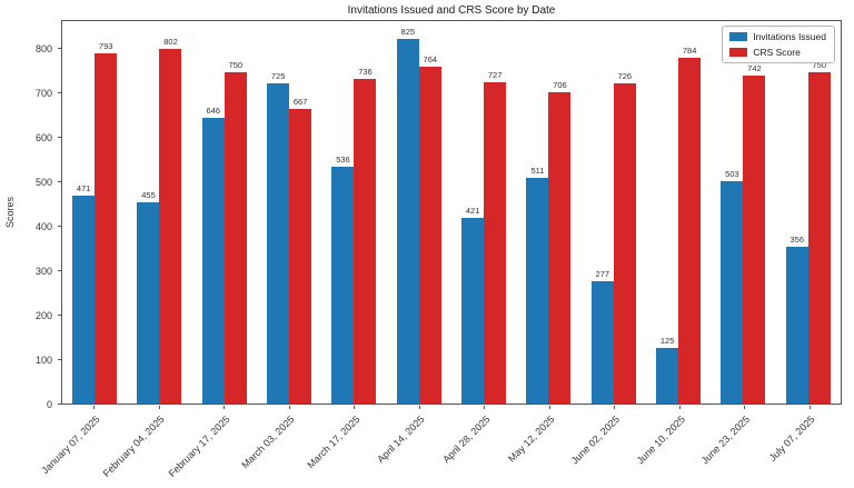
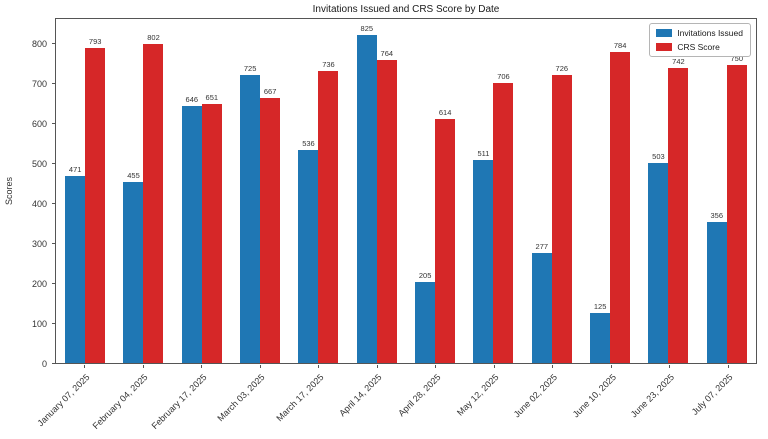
CRS Score/February 17, 2025: 750 -> 651
Invitations Issued/April 28, 2025: 421 -> 205
CRS Score/April 28, 2025: 727 -> 614
